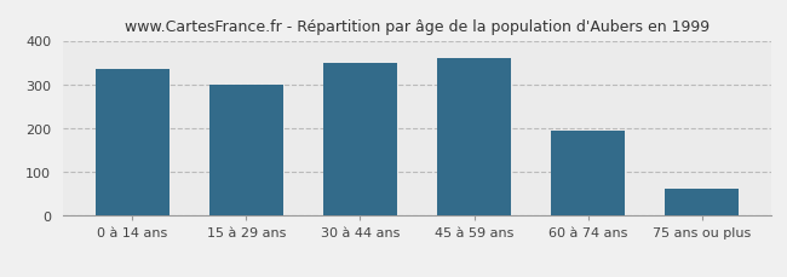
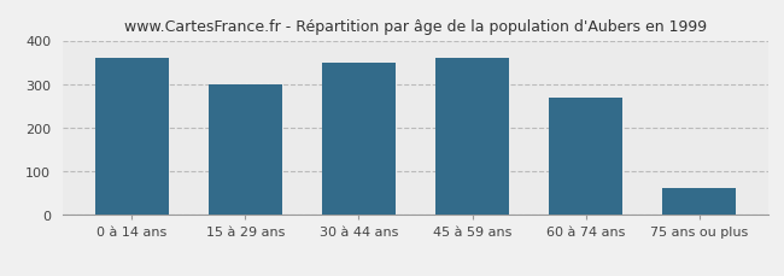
0 à 14 ans: 335 -> 360
60 à 74 ans: 193 -> 270
